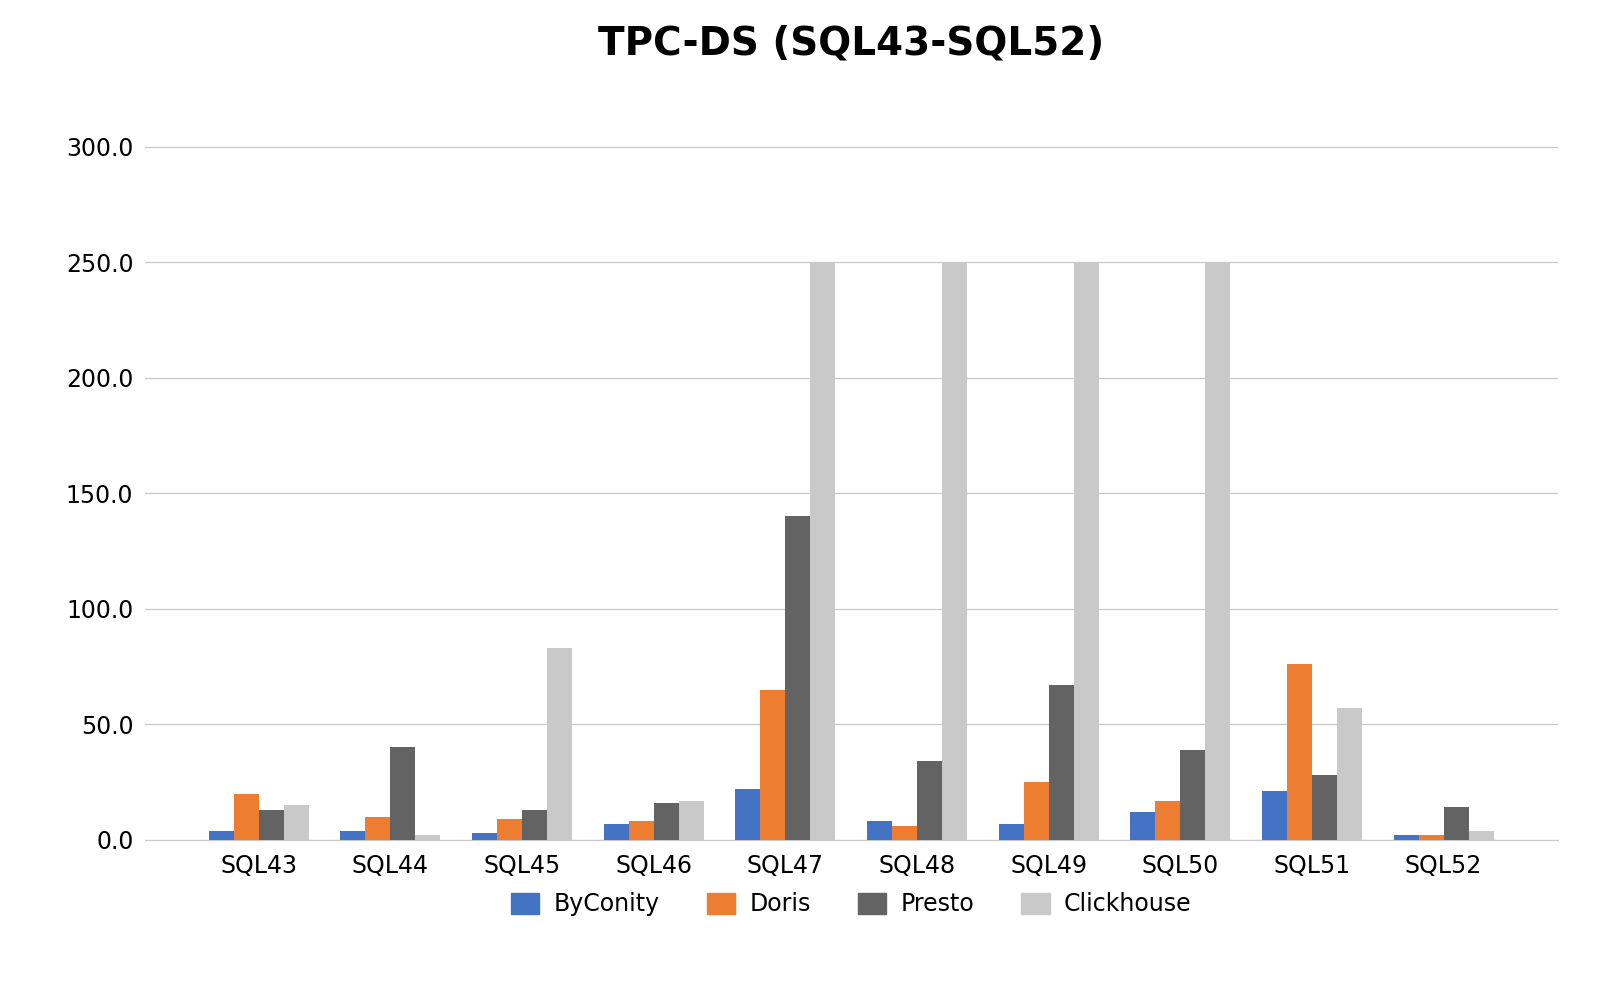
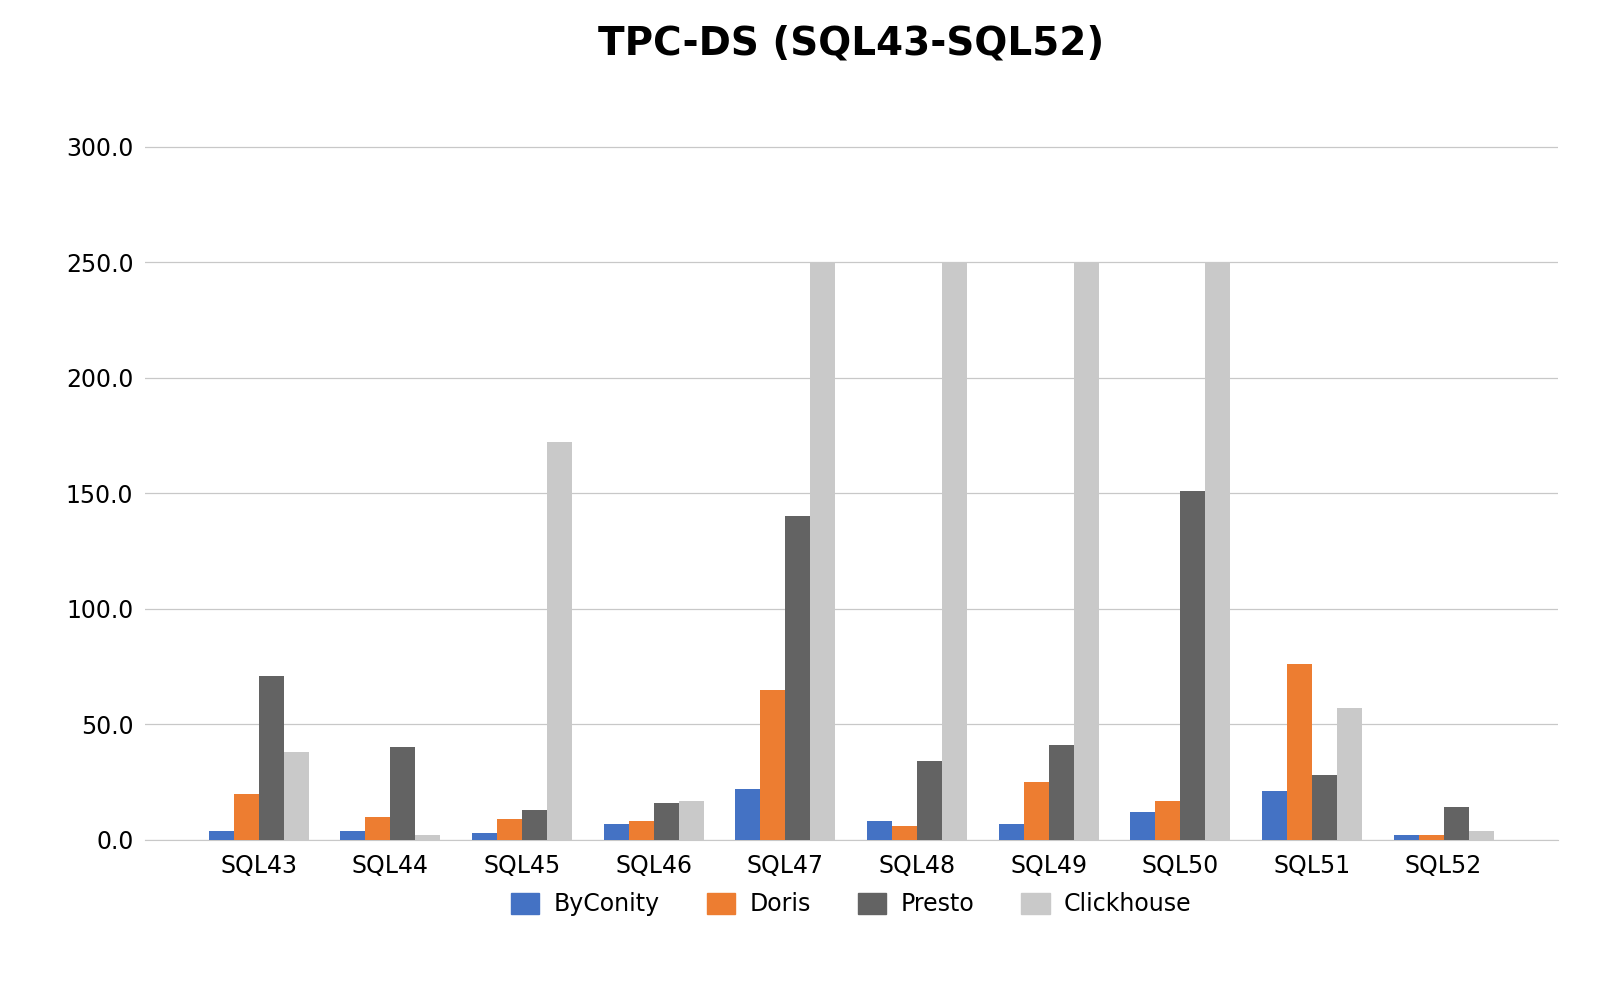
Presto/SQL43: 13 -> 71
Clickhouse/SQL43: 15 -> 38
Clickhouse/SQL45: 83 -> 172
Presto/SQL49: 67 -> 41
Presto/SQL50: 39 -> 151
